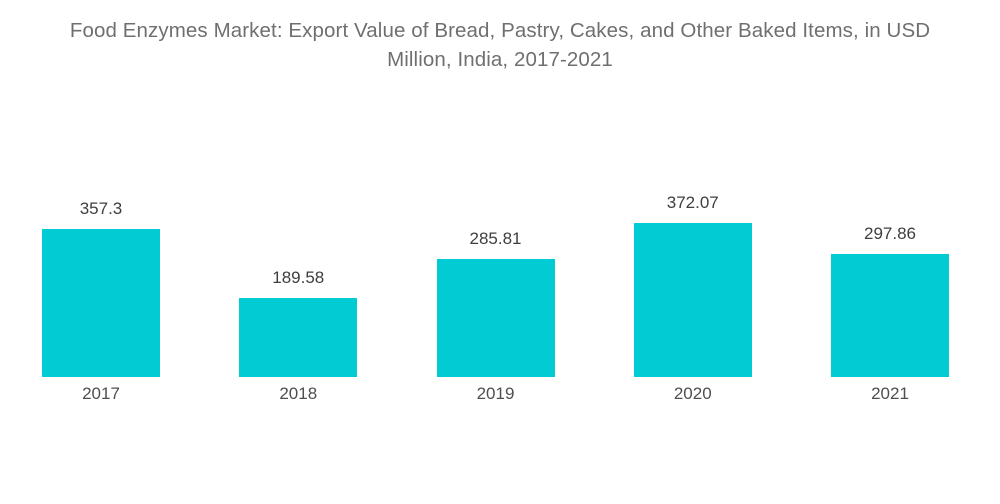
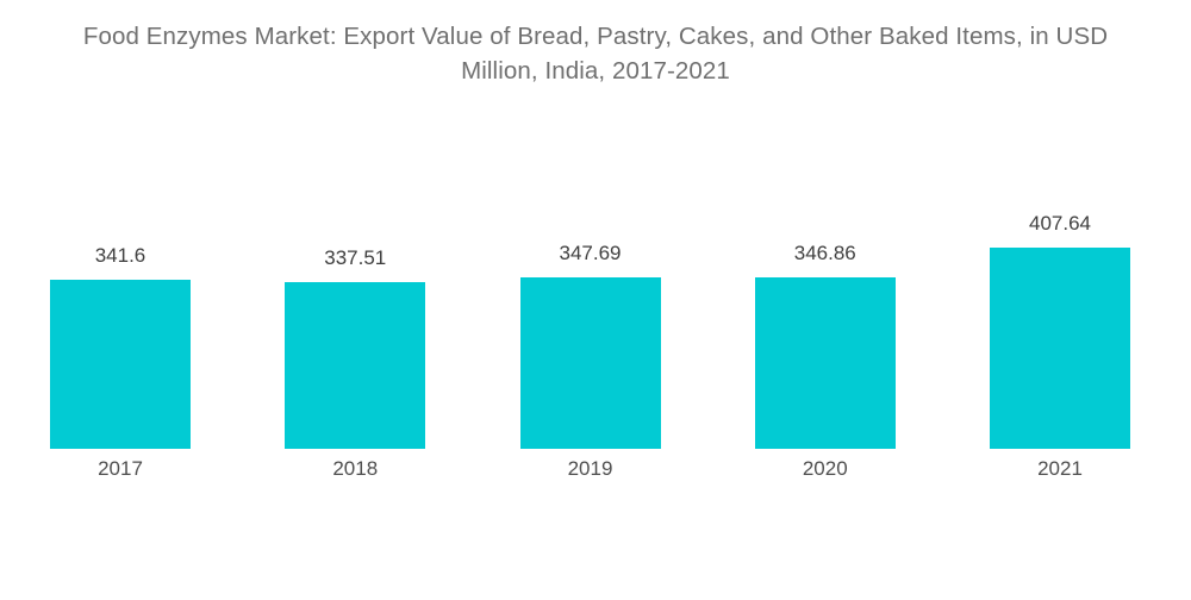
2017: 357.3 -> 341.6
2018: 189.58 -> 337.51
2019: 285.81 -> 347.69
2020: 372.07 -> 346.86
2021: 297.86 -> 407.64
